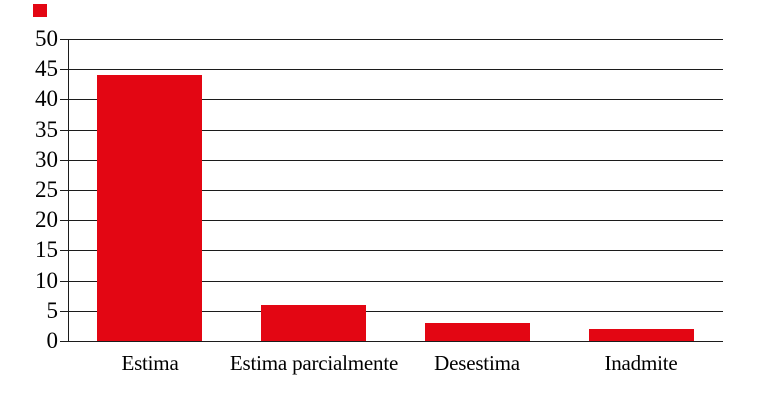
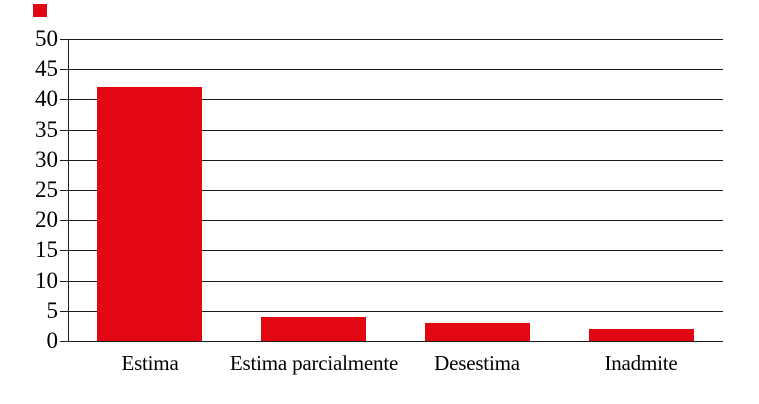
Estima: 44 -> 42
Estima parcialmente: 6 -> 4
